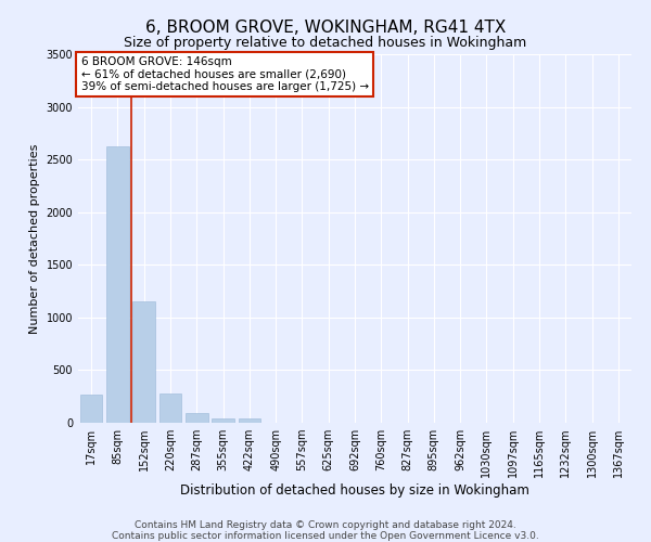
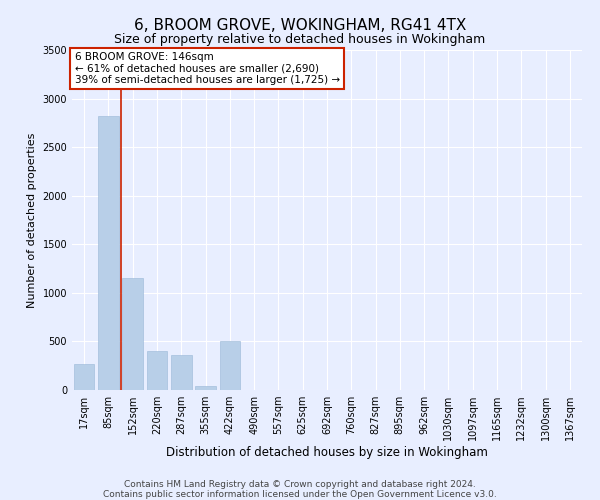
85sqm: 2630 -> 2820
220sqm: 280 -> 400
287sqm: 90 -> 360
422sqm: 40 -> 500
